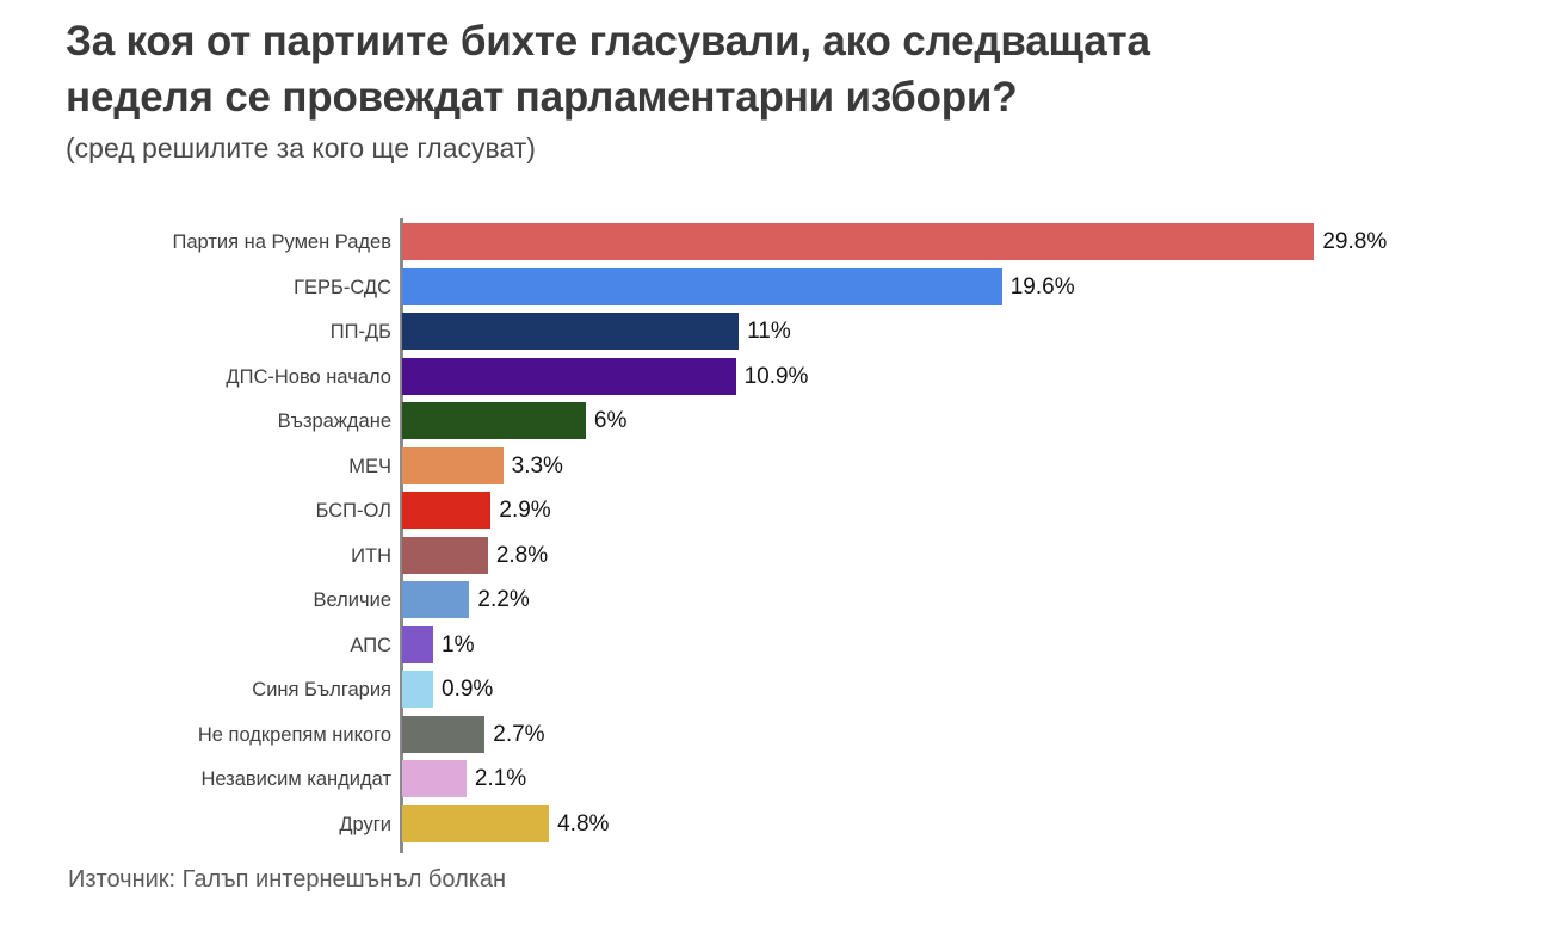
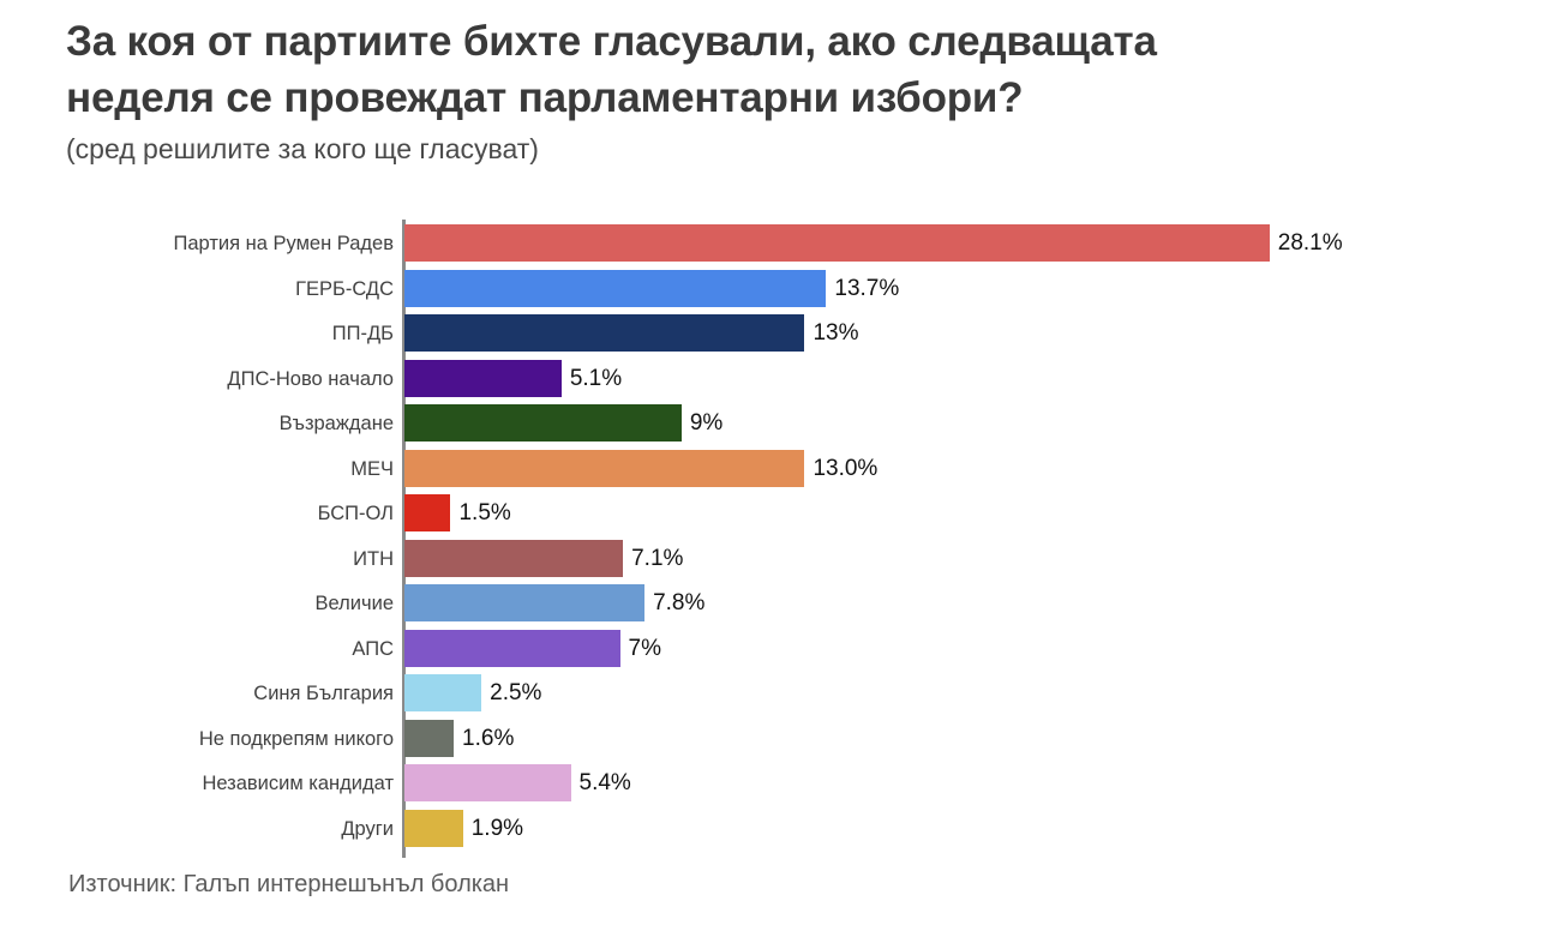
Партия на Румен Радев: 29.8% -> 28.1%
ГЕРБ-СДС: 19.6% -> 13.7%
ПП-ДБ: 11% -> 13%
ДПС-Ново начало: 10.9% -> 5.1%
Възраждане: 6% -> 9%
МЕЧ: 3.3% -> 13.0%
БСП-ОЛ: 2.9% -> 1.5%
ИТН: 2.8% -> 7.1%
Величие: 2.2% -> 7.8%
АПС: 1% -> 7%
Синя България: 0.9% -> 2.5%
Не подкрепям никого: 2.7% -> 1.6%
Независим кандидат: 2.1% -> 5.4%
Други: 4.8% -> 1.9%
